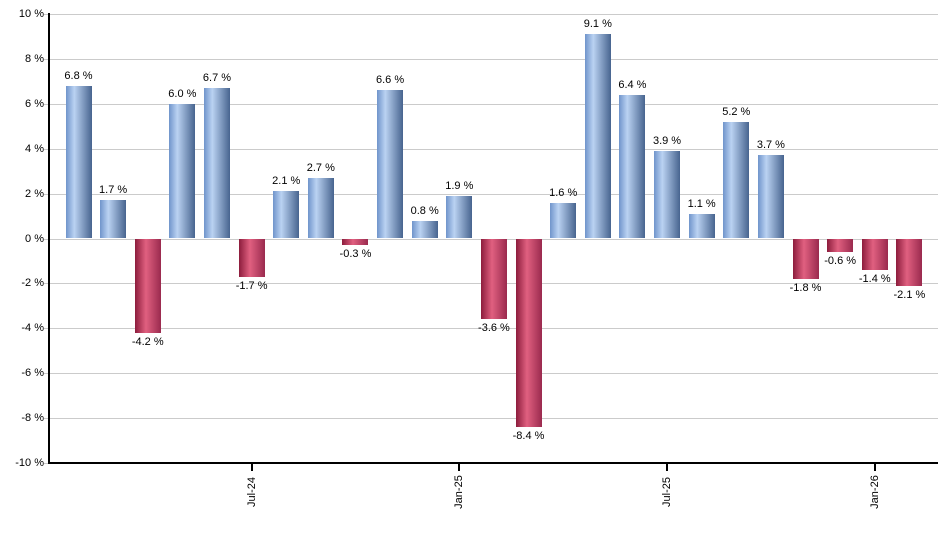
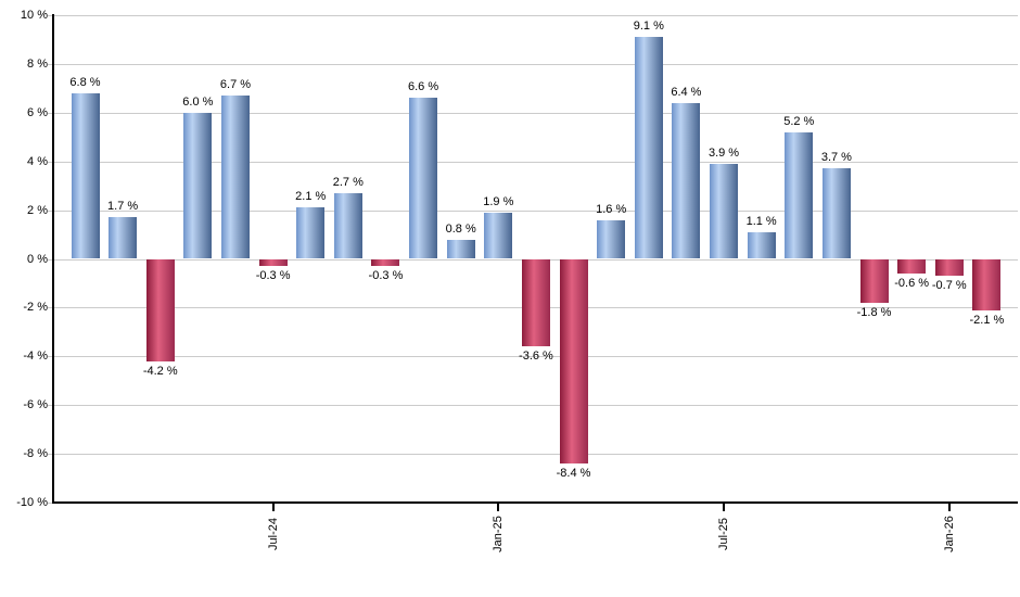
Jul-24: -1.7 -> -0.3
Jan-26: -1.4 -> -0.7
